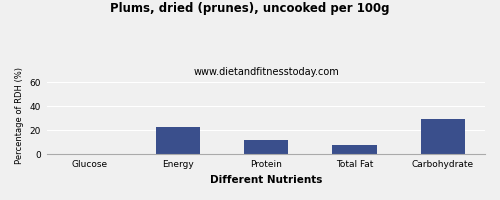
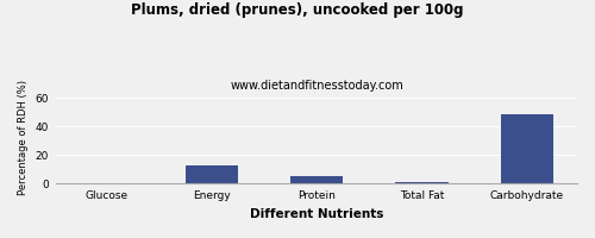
Energy: 23 -> 12
Protein: 12 -> 5
Total Fat: 8 -> 1
Carbohydrate: 29 -> 49
